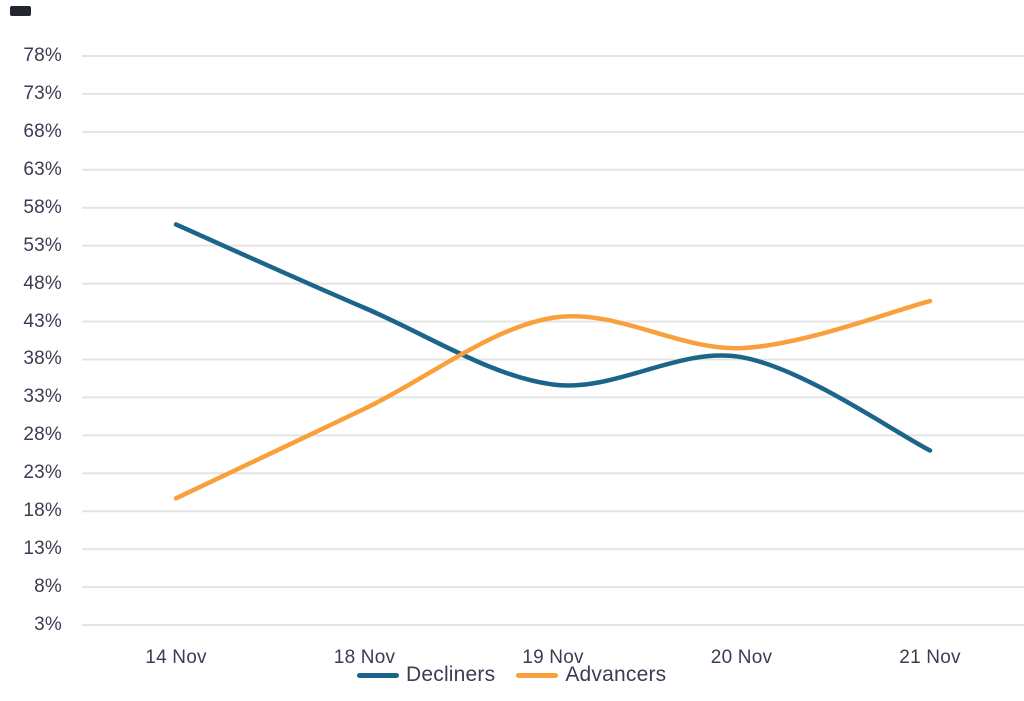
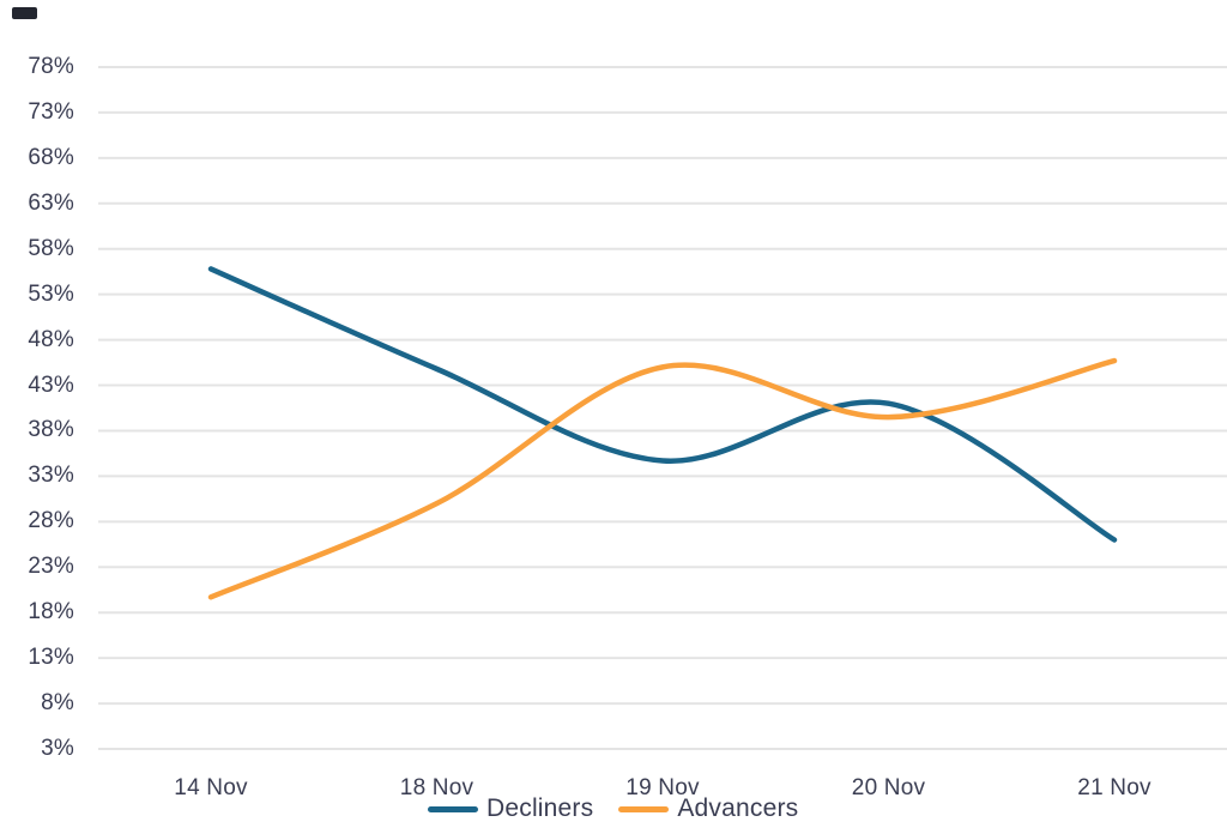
Advancers/18 Nov: 32% -> 30%
Advancers/19 Nov: 44% -> 45%
Decliners/20 Nov: 38% -> 41%
